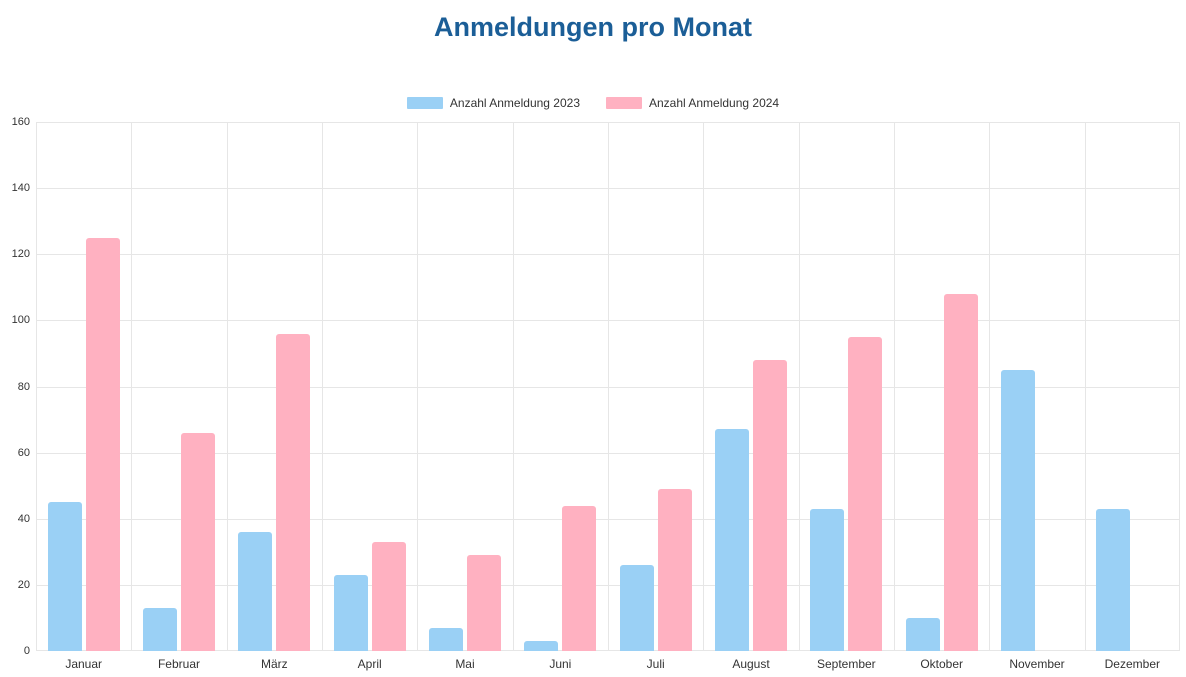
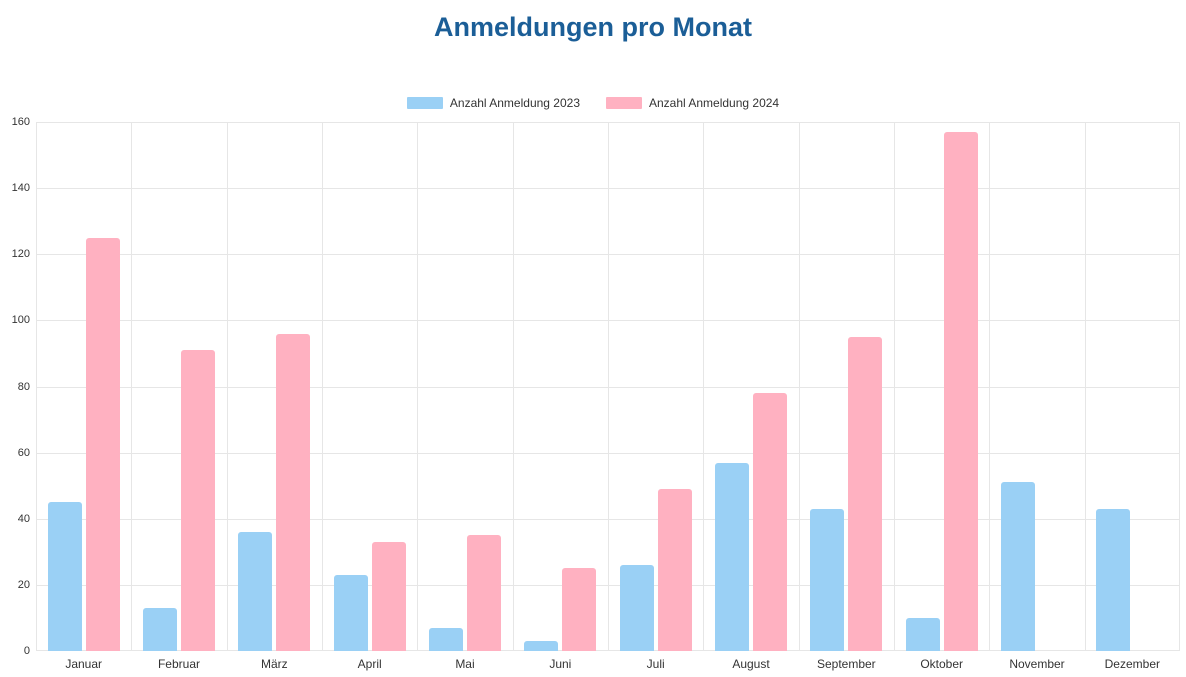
Anzahl Anmeldung 2024/Februar: 66 -> 91
Anzahl Anmeldung 2024/Mai: 29 -> 35
Anzahl Anmeldung 2024/Juni: 44 -> 25
Anzahl Anmeldung 2023/August: 67 -> 57
Anzahl Anmeldung 2024/August: 88 -> 78
Anzahl Anmeldung 2024/Oktober: 108 -> 157
Anzahl Anmeldung 2023/November: 85 -> 51
